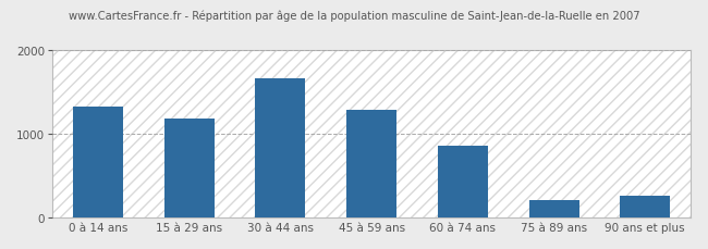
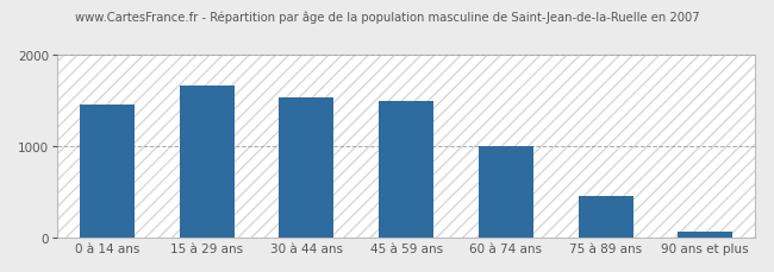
0 à 14 ans: 1320 -> 1450
15 à 29 ans: 1180 -> 1660
30 à 44 ans: 1660 -> 1530
45 à 59 ans: 1280 -> 1490
60 à 74 ans: 860 -> 990
75 à 89 ans: 200 -> 450
90 ans et plus: 260 -> 60
